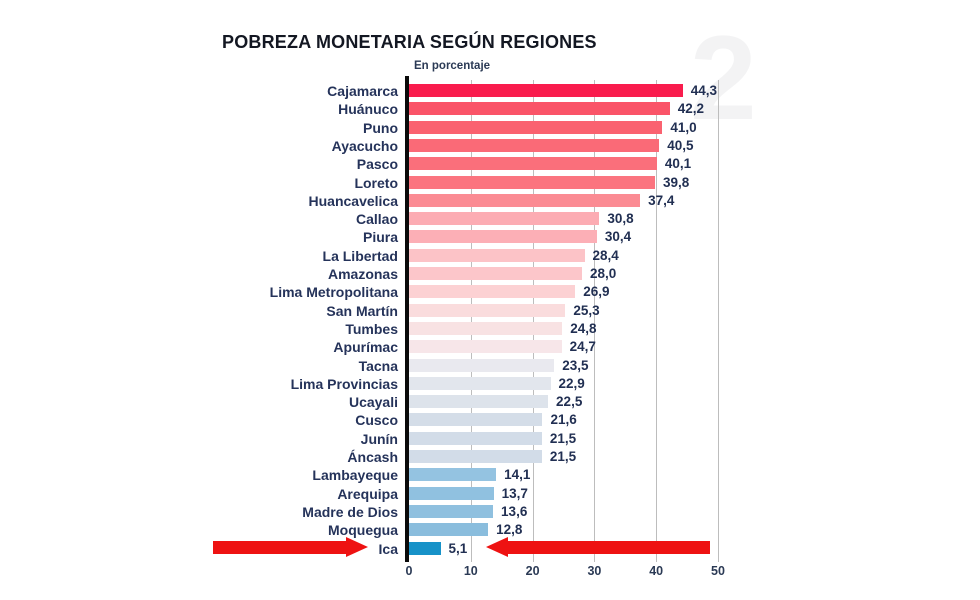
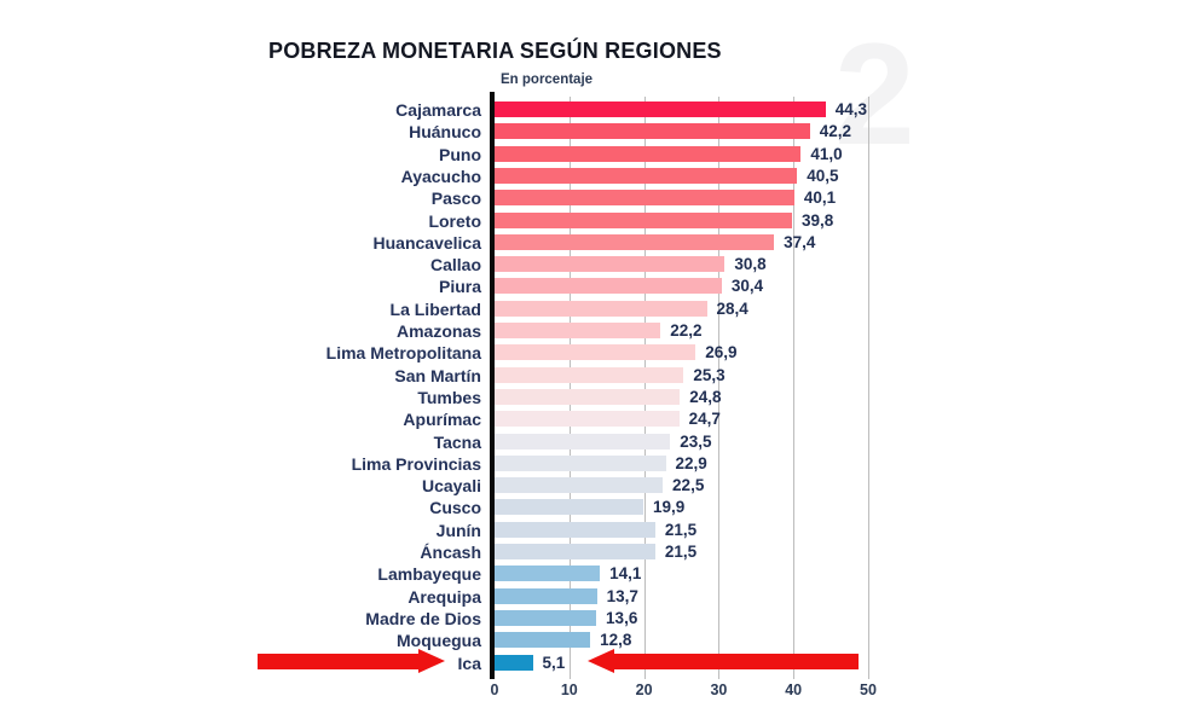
Amazonas: 28,0 -> 22,2
Cusco: 21,6 -> 19,9
